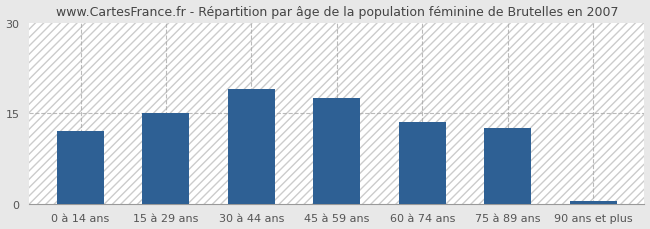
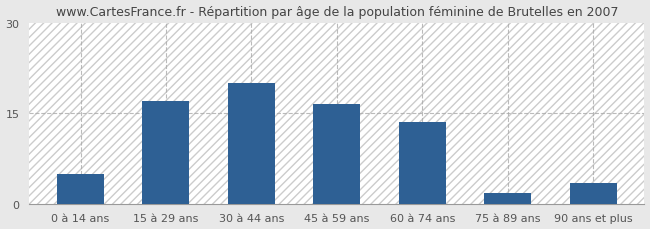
0 à 14 ans: 12.0 -> 5.0
15 à 29 ans: 15.0 -> 17.0
30 à 44 ans: 19.0 -> 20.0
45 à 59 ans: 17.5 -> 16.6
75 à 89 ans: 12.5 -> 1.8
90 ans et plus: 0.5 -> 3.4
